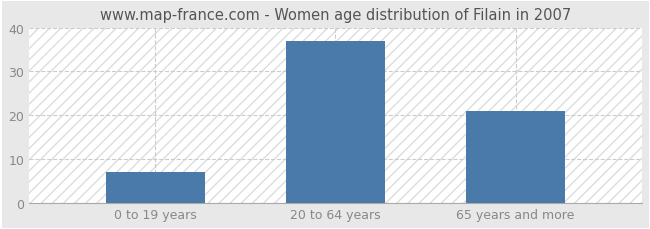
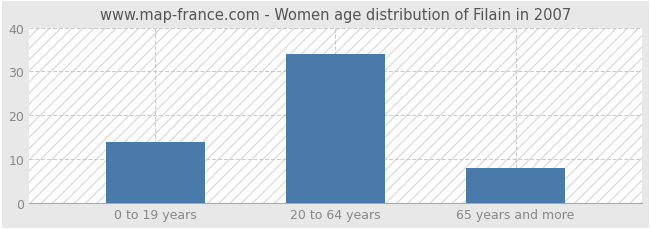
0 to 19 years: 7 -> 14
20 to 64 years: 37 -> 34
65 years and more: 21 -> 8
